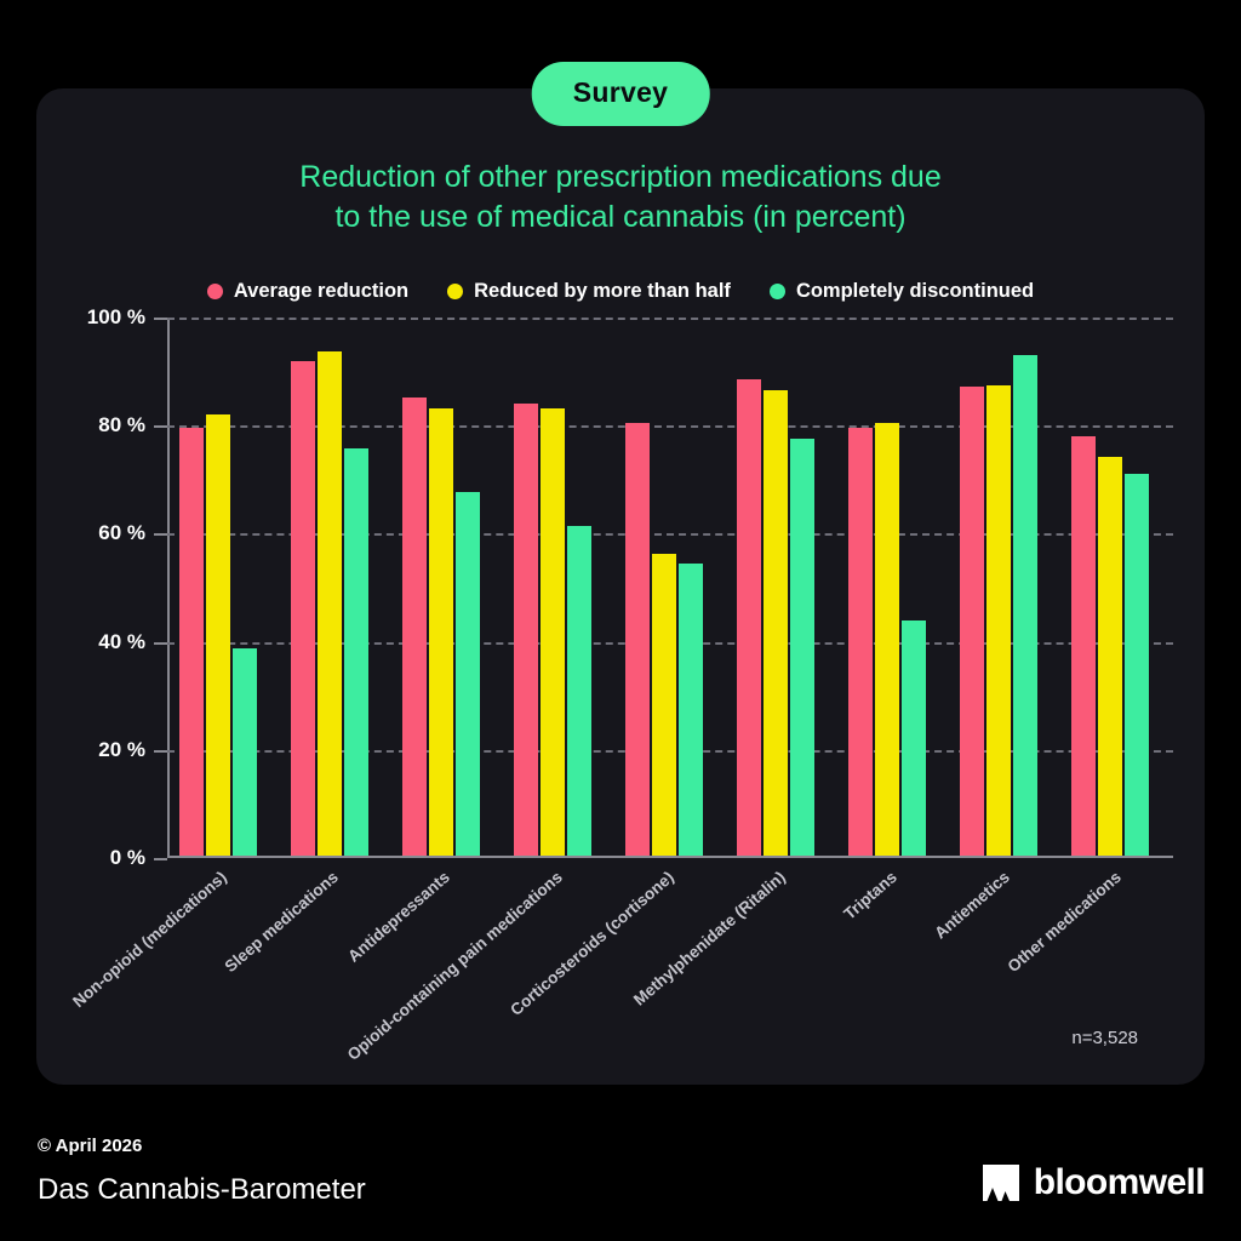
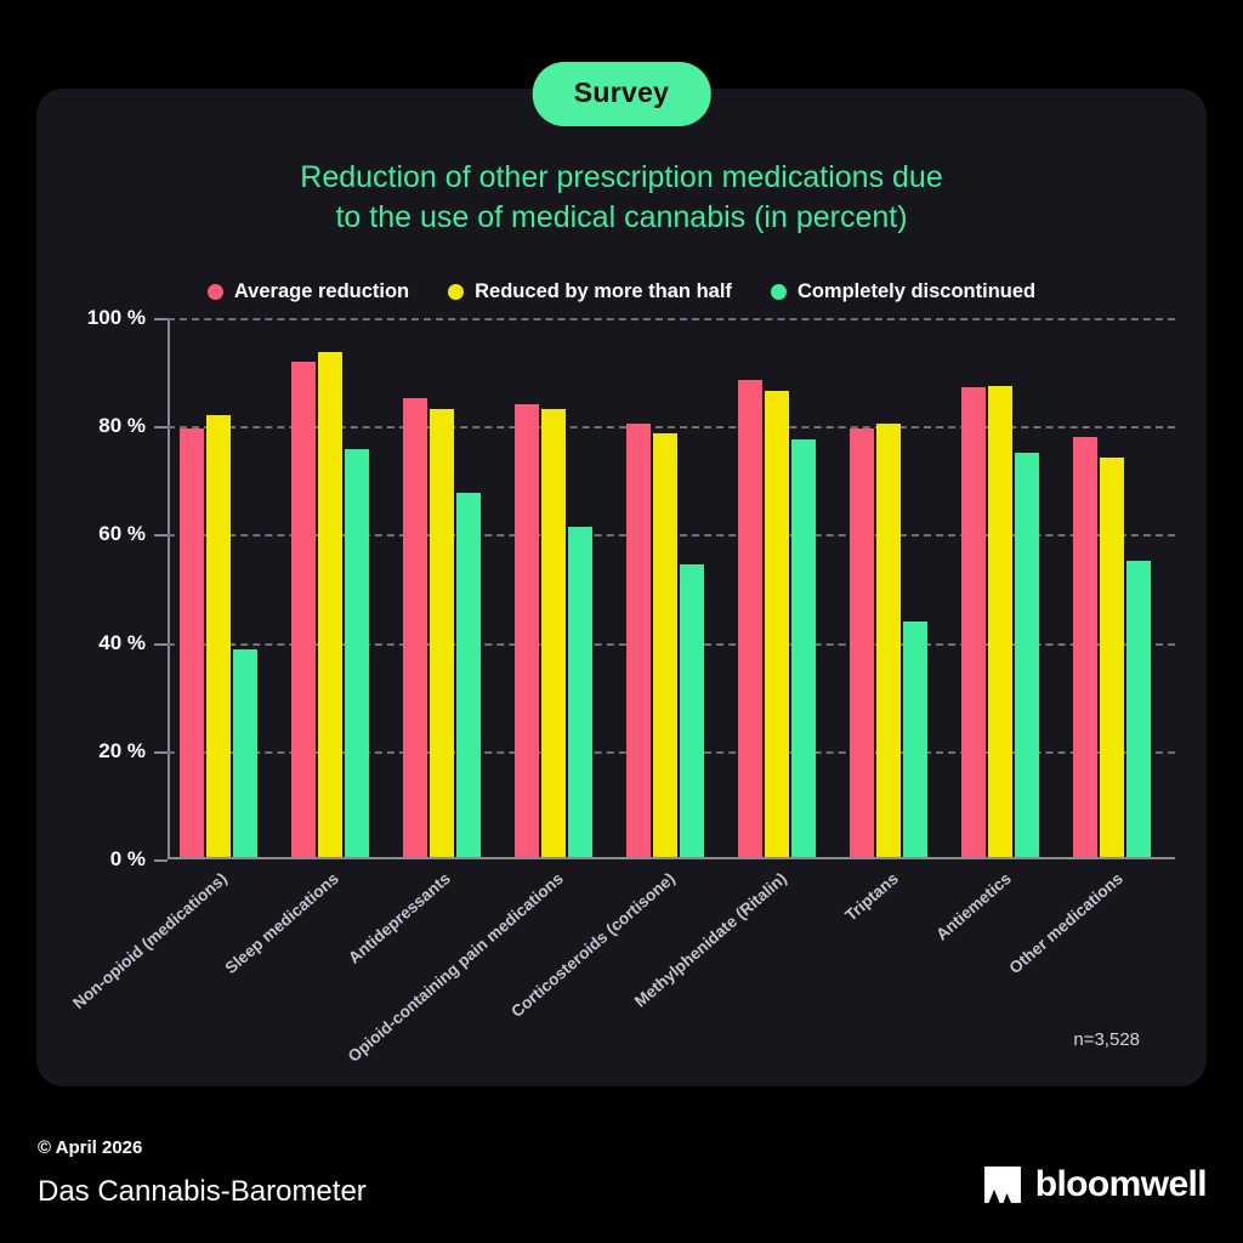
Reduced by more than half/Corticosteroids (cortisone): 56% -> 78%
Completely discontinued/Antiemetics: 93% -> 75%
Completely discontinued/Other medications: 71% -> 55%
